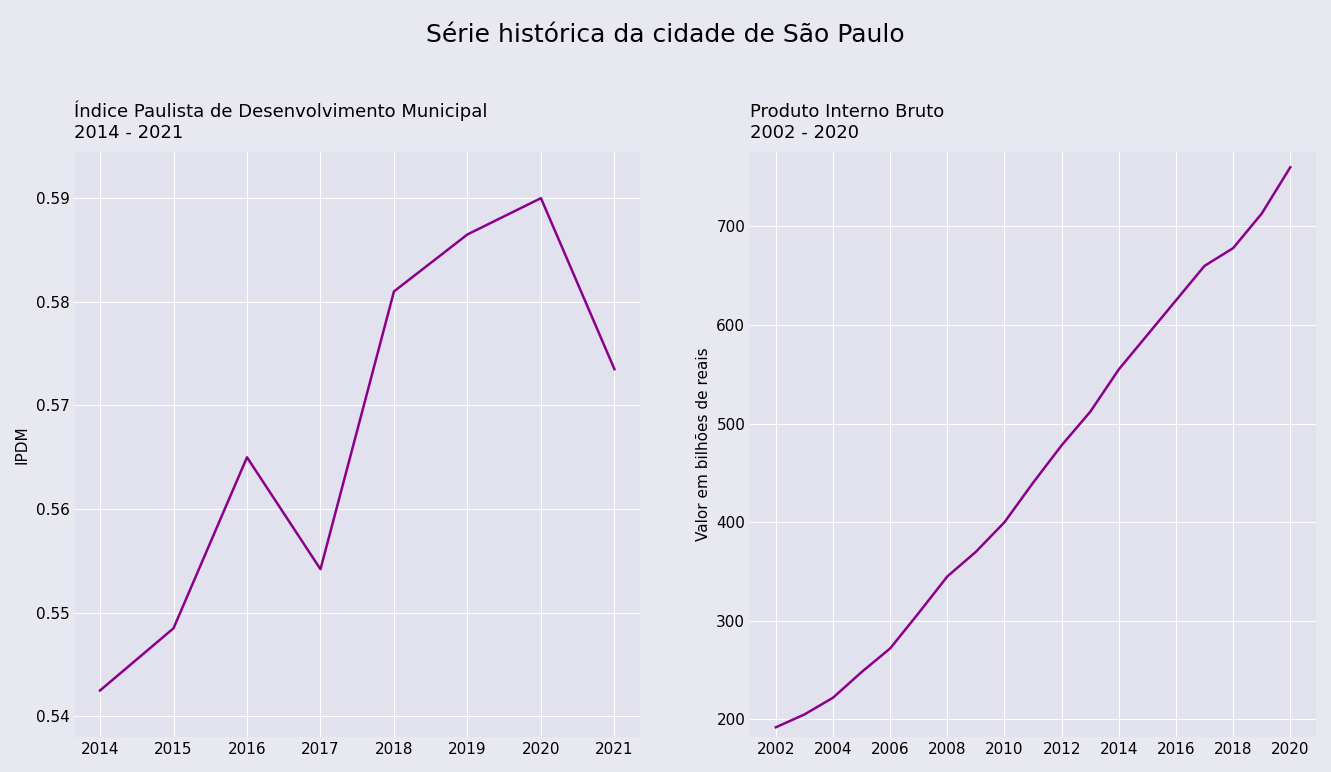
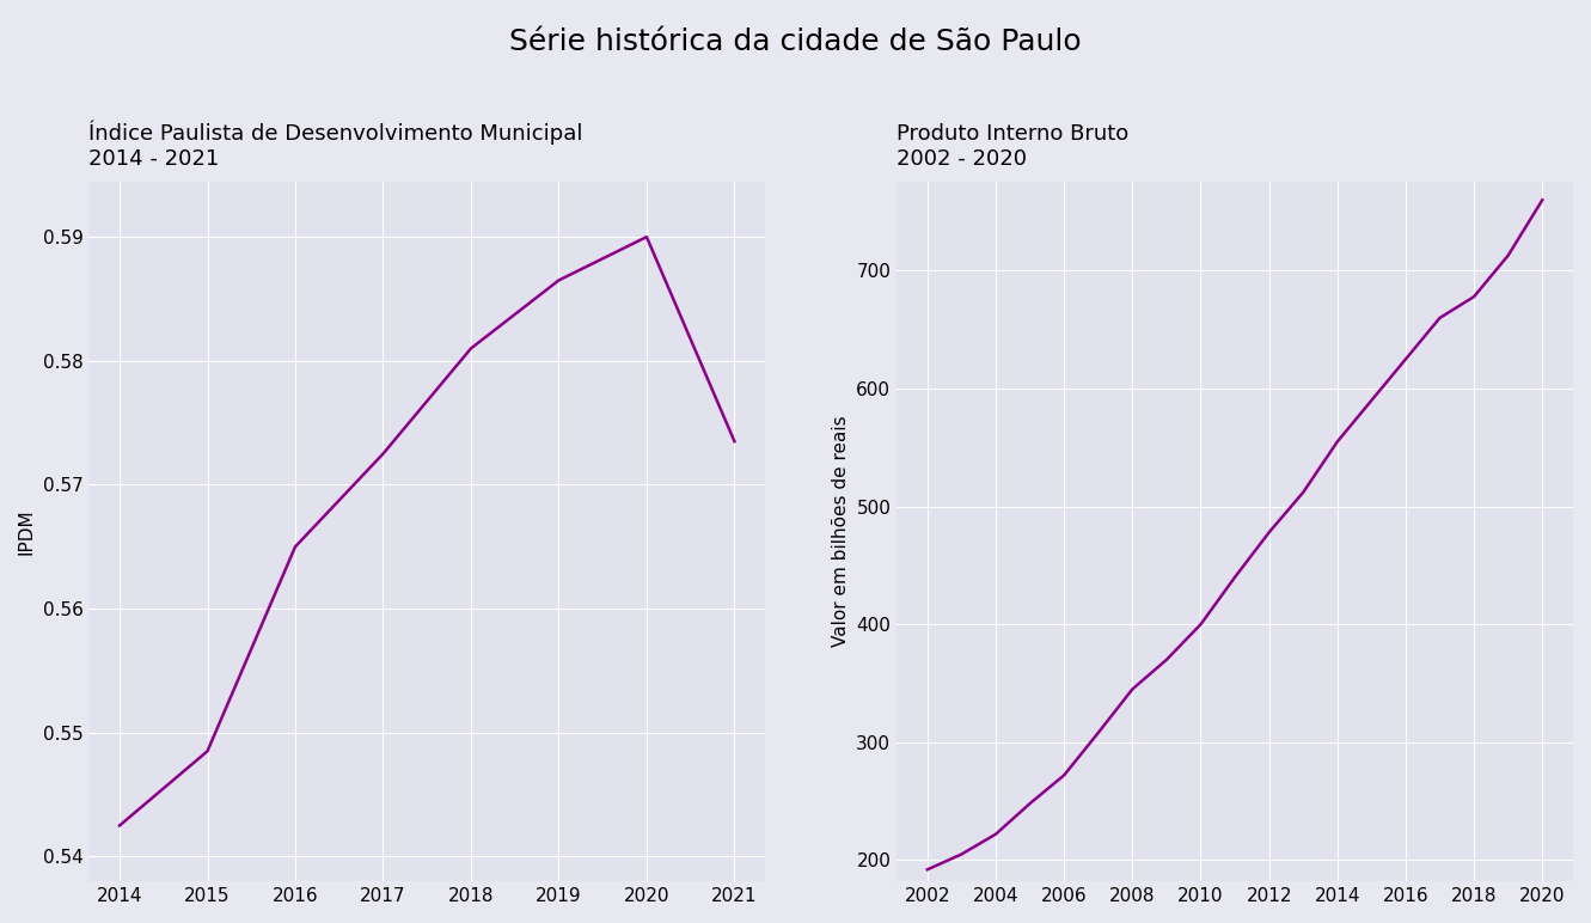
Índice Paulista de Desenvolvimento Municipal 2014 - 2021/2017: 0.5542 -> 0.5725
